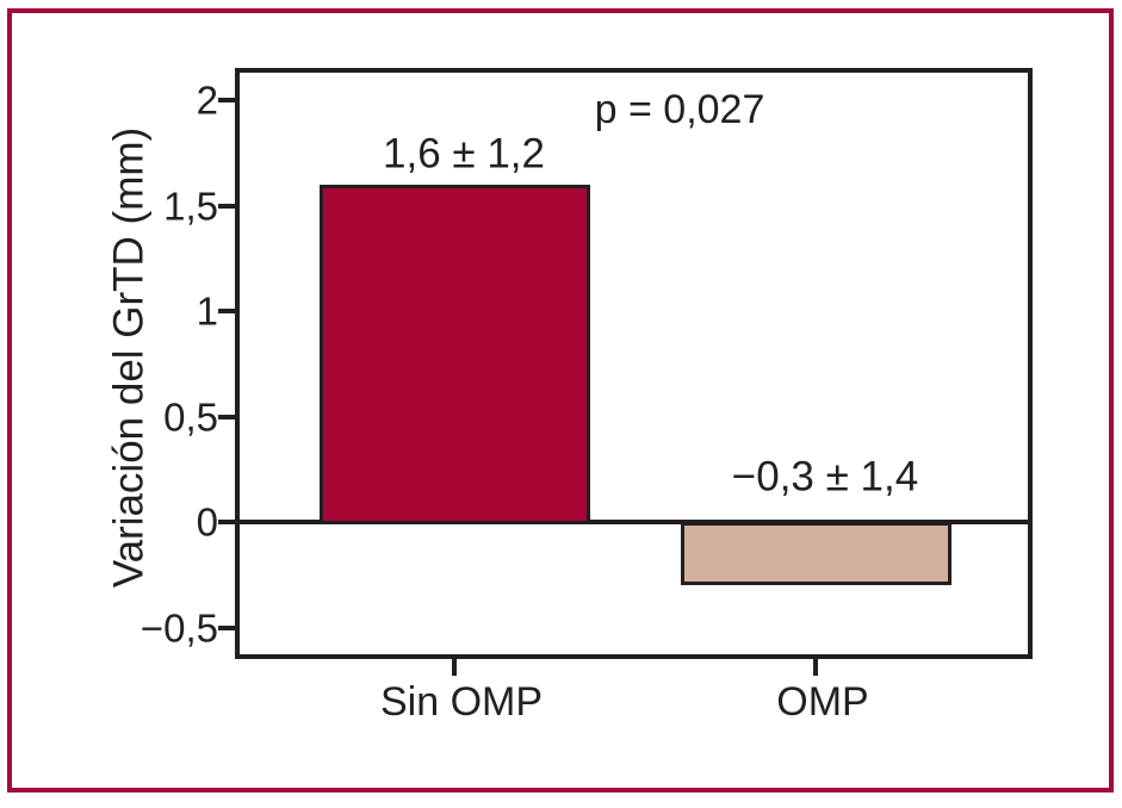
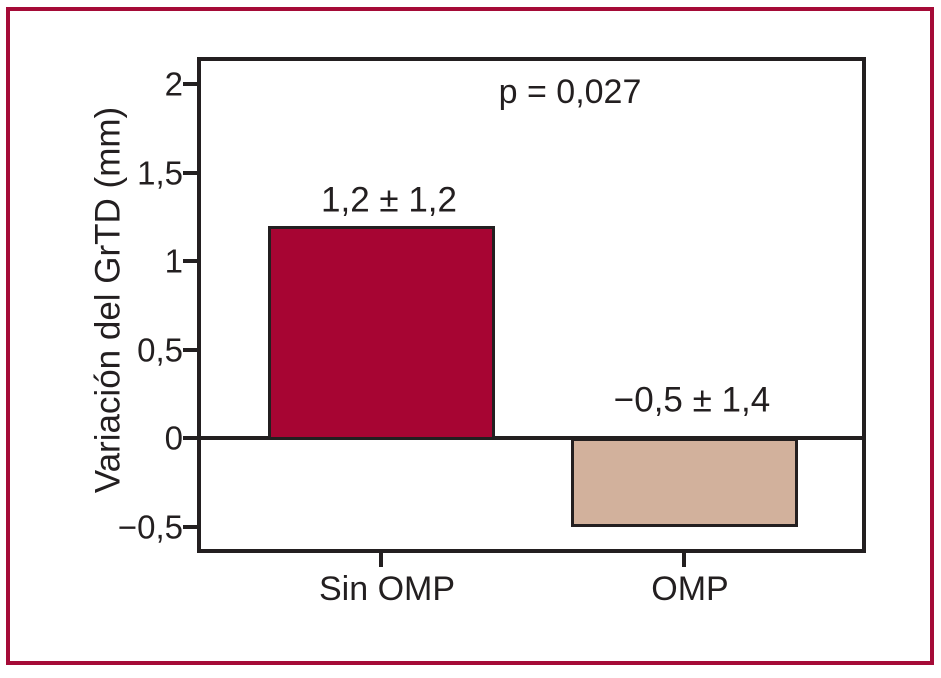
Sin OMP: 1,6 -> 1,2
OMP: −0,3 -> −0,5
